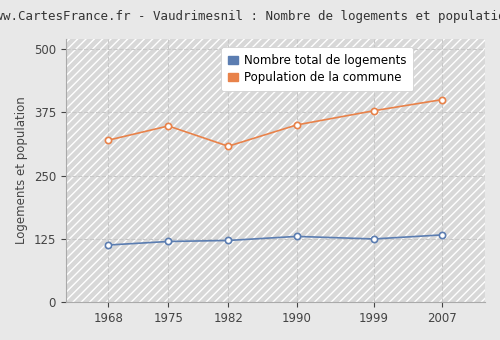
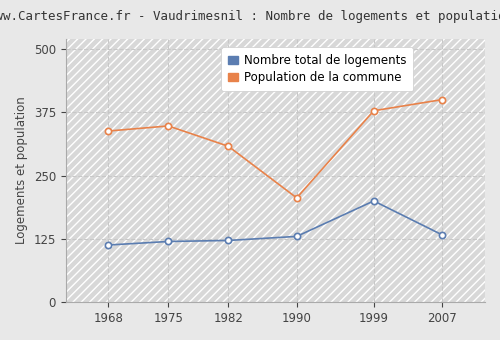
Population de la commune/1968: 320 -> 338
Population de la commune/1990: 350 -> 206
Nombre total de logements/1999: 125 -> 200
